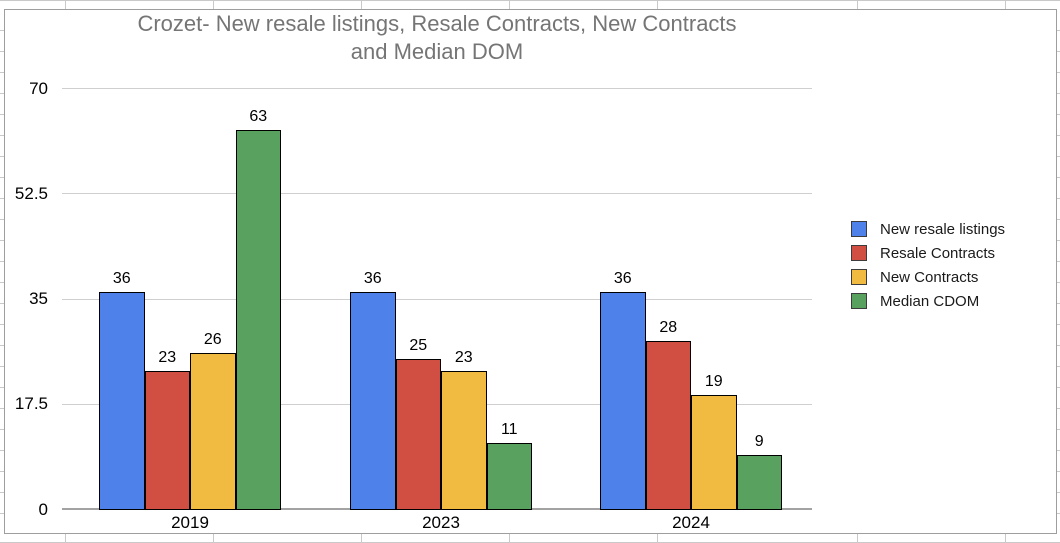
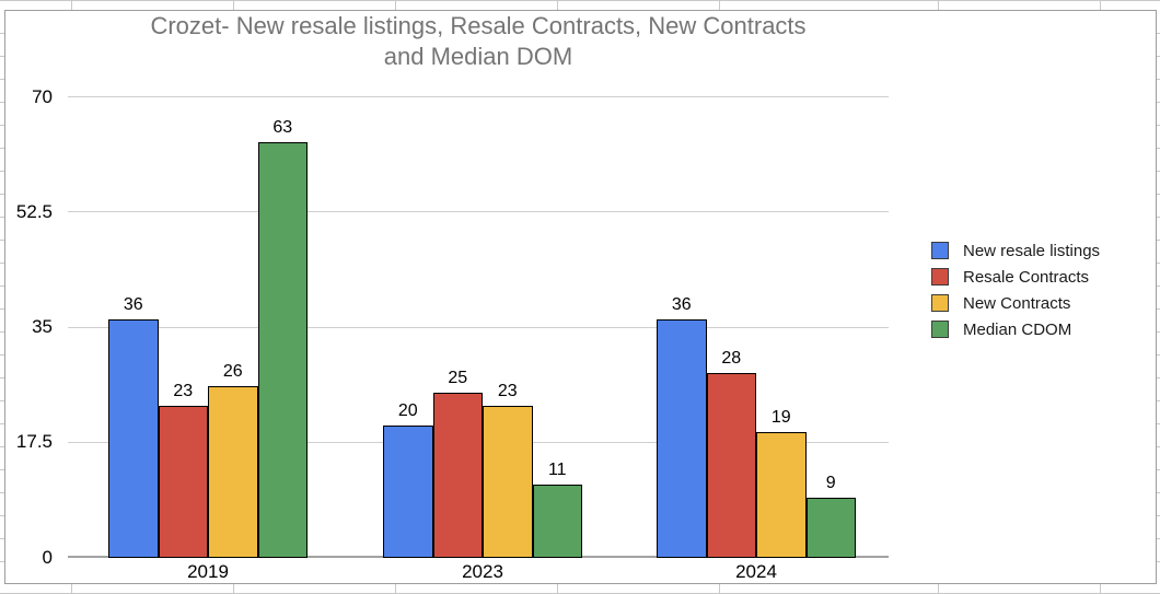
New resale listings/2023: 36 -> 20
